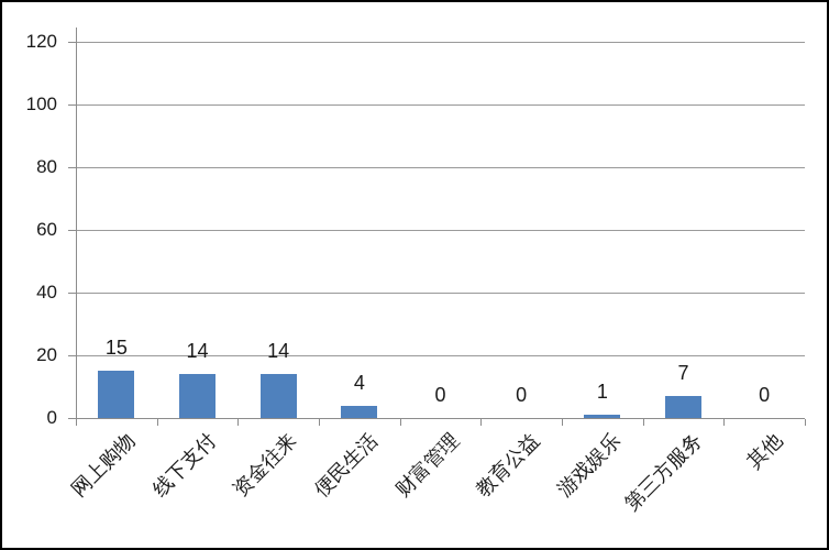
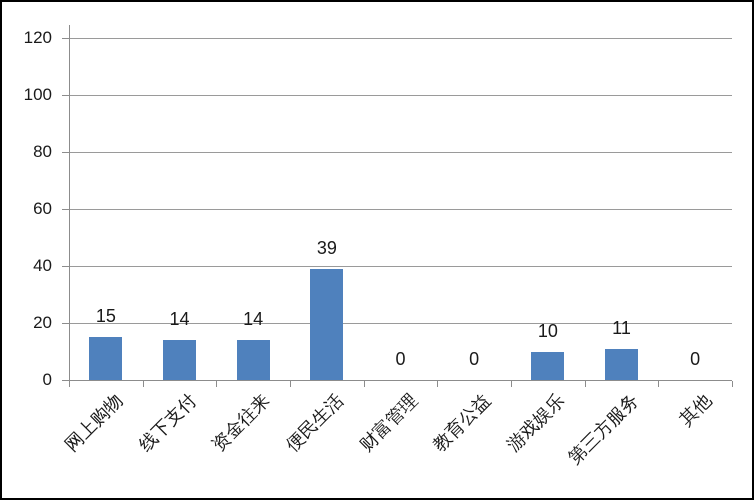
便民生活: 4 -> 39
游戏娱乐: 1 -> 10
第三方服务: 7 -> 11
